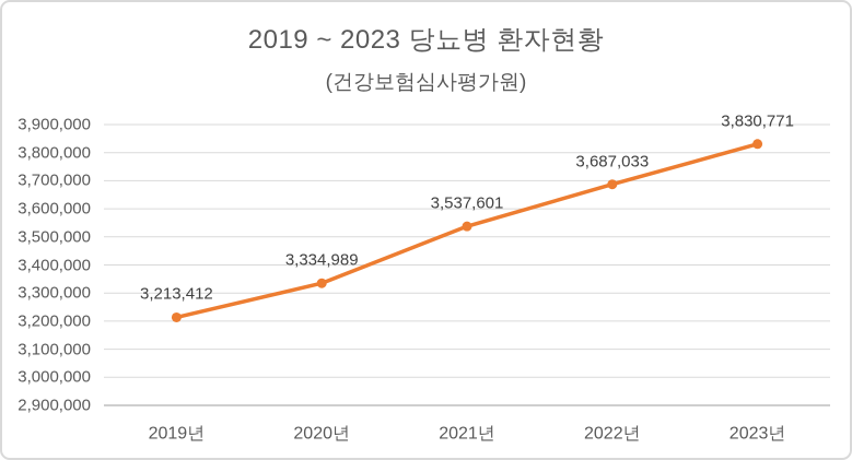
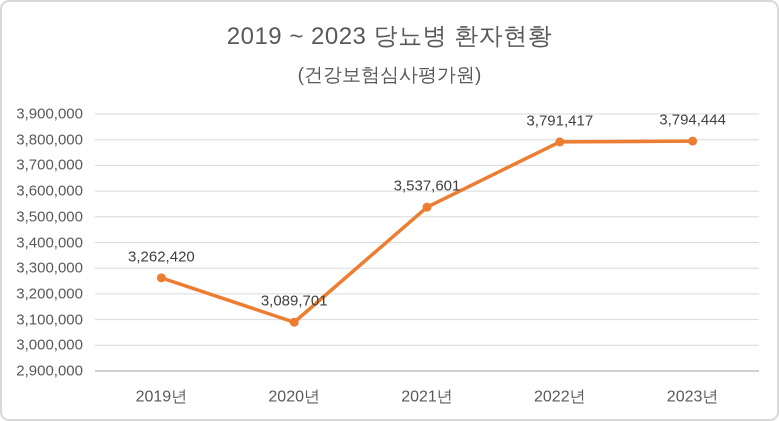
2019년: 3,213,412 -> 3,262,420
2020년: 3,334,989 -> 3,089,701
2022년: 3,687,033 -> 3,791,417
2023년: 3,830,771 -> 3,794,444
